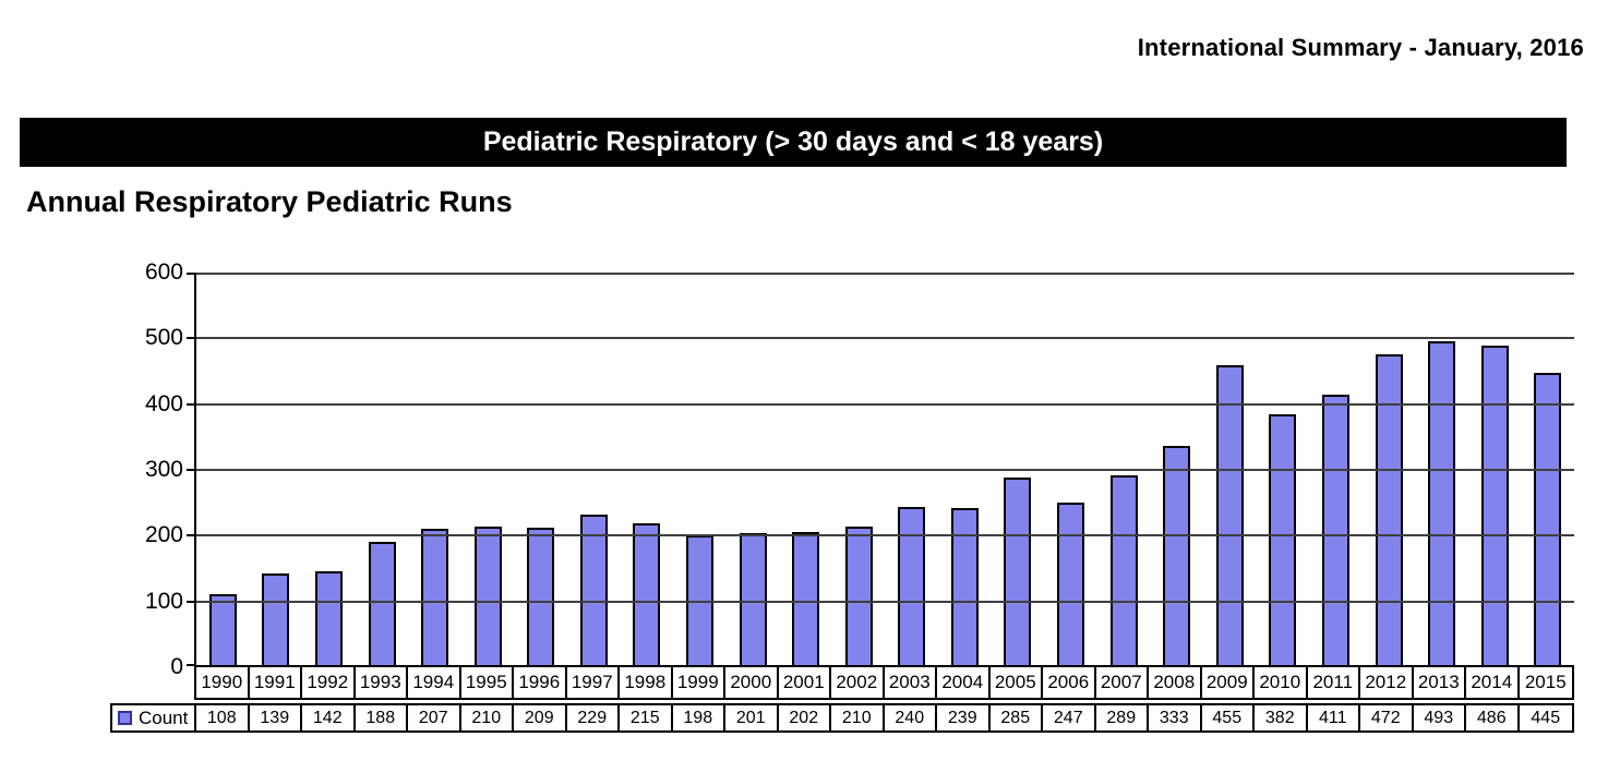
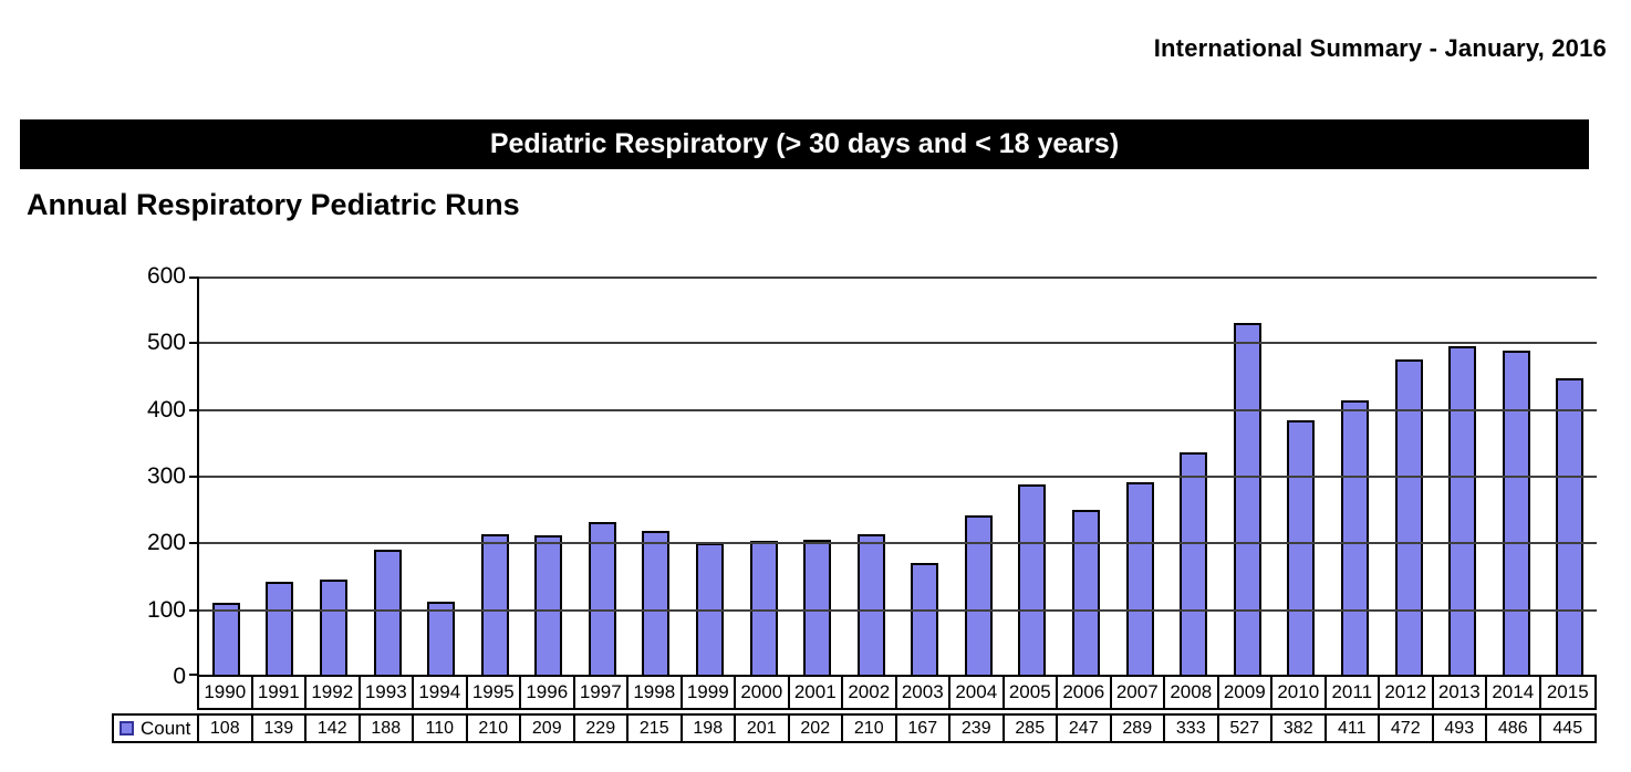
1994: 207 -> 110
2003: 240 -> 167
2009: 455 -> 527
